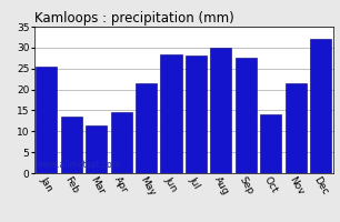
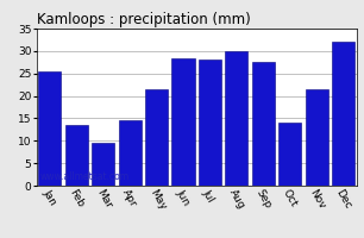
Mar: 11.5 -> 9.5
